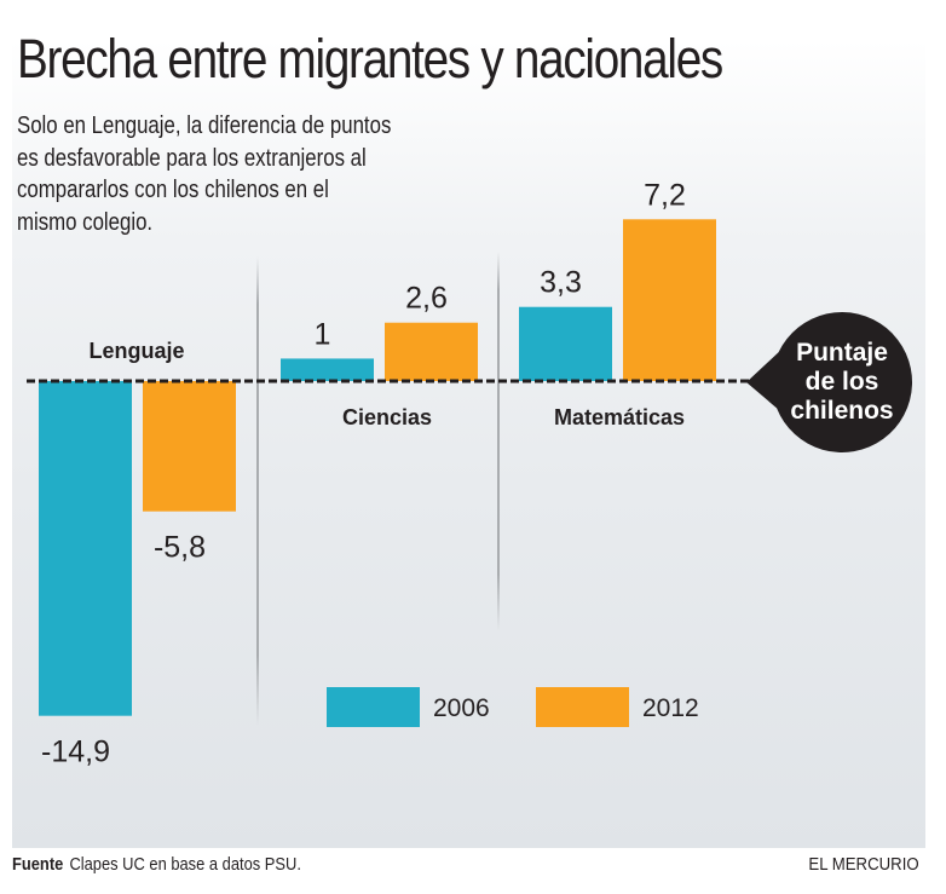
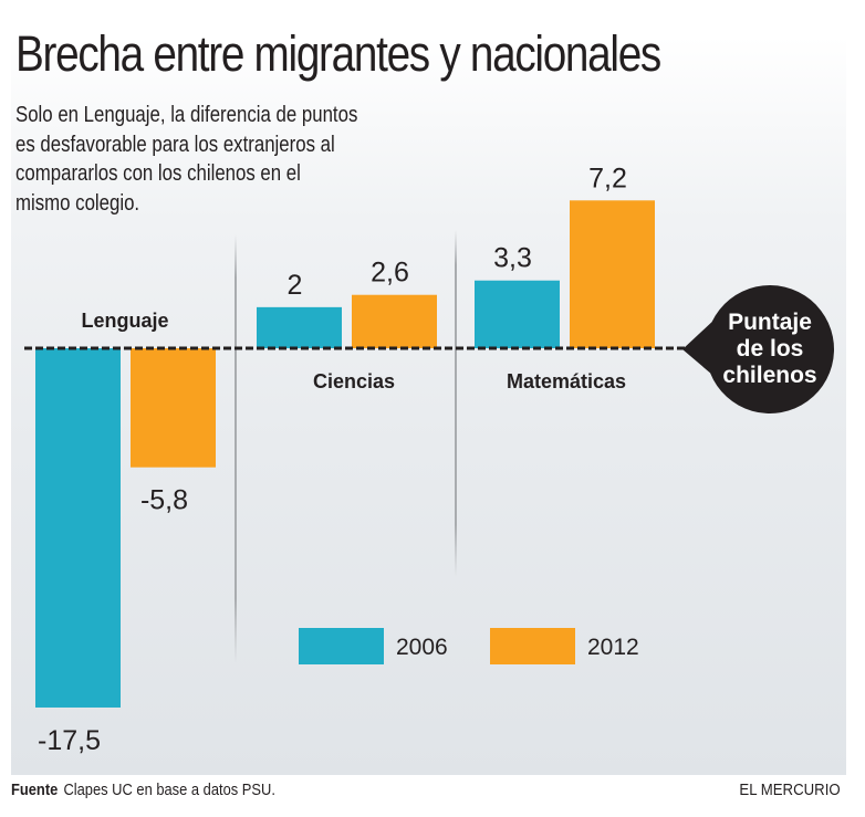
2006/Lenguaje: -14,9 -> -17,5
2006/Ciencias: 1 -> 2
